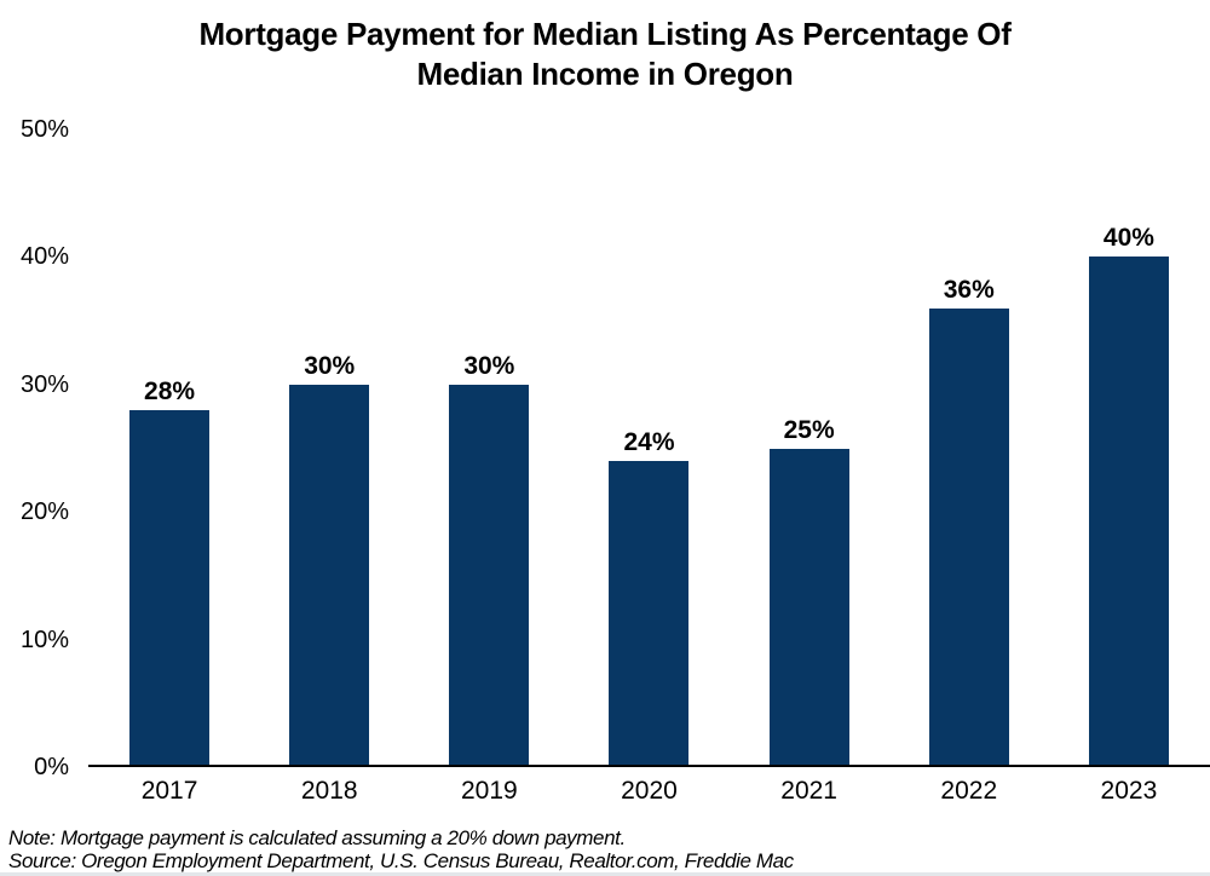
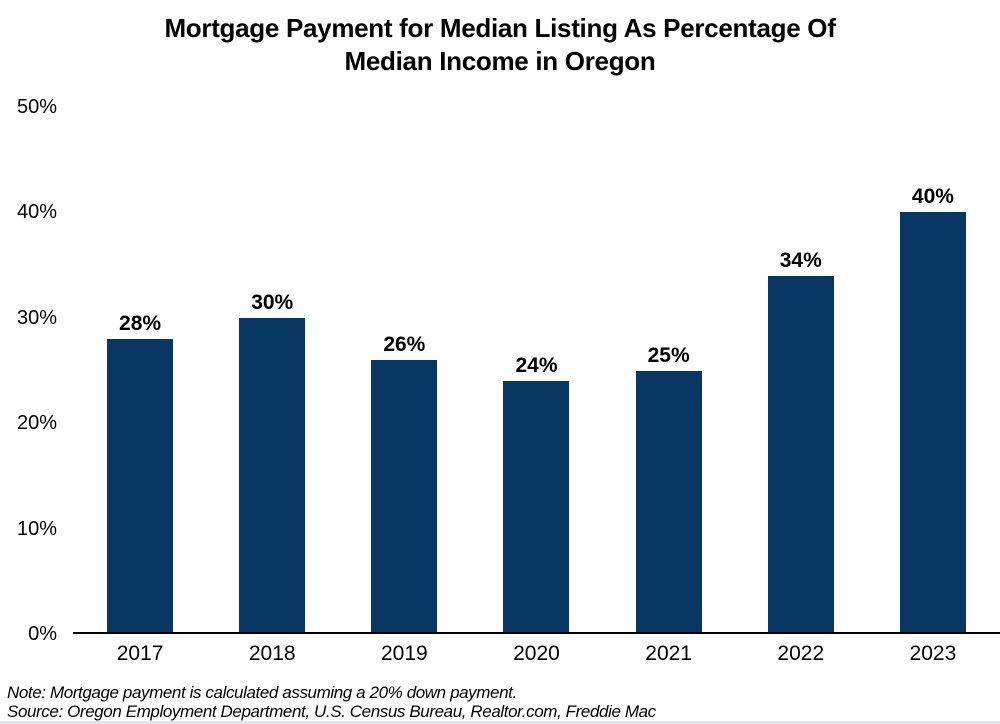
2019: 30% -> 26%
2022: 36% -> 34%
